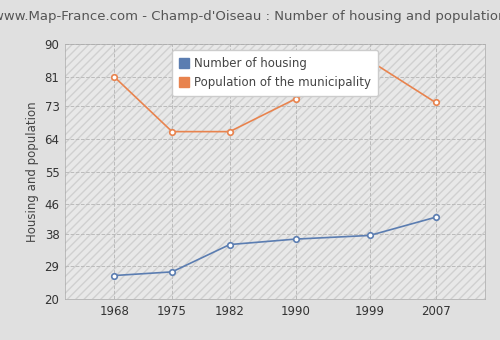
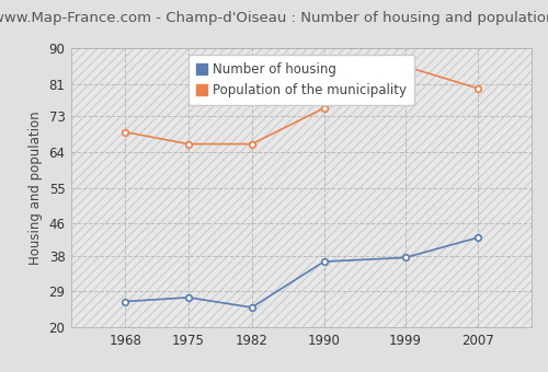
Population of the municipality/1968: 81.0 -> 69.0
Number of housing/1982: 35.0 -> 25.0
Population of the municipality/2007: 74.0 -> 80.0
